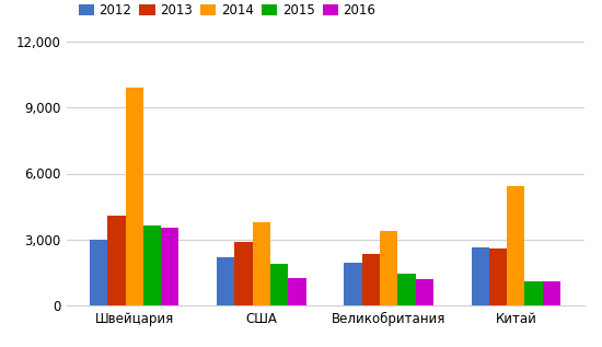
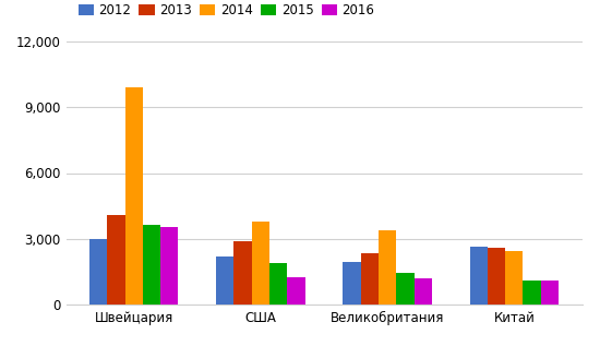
2014/Китай: 5,450 -> 2,450
